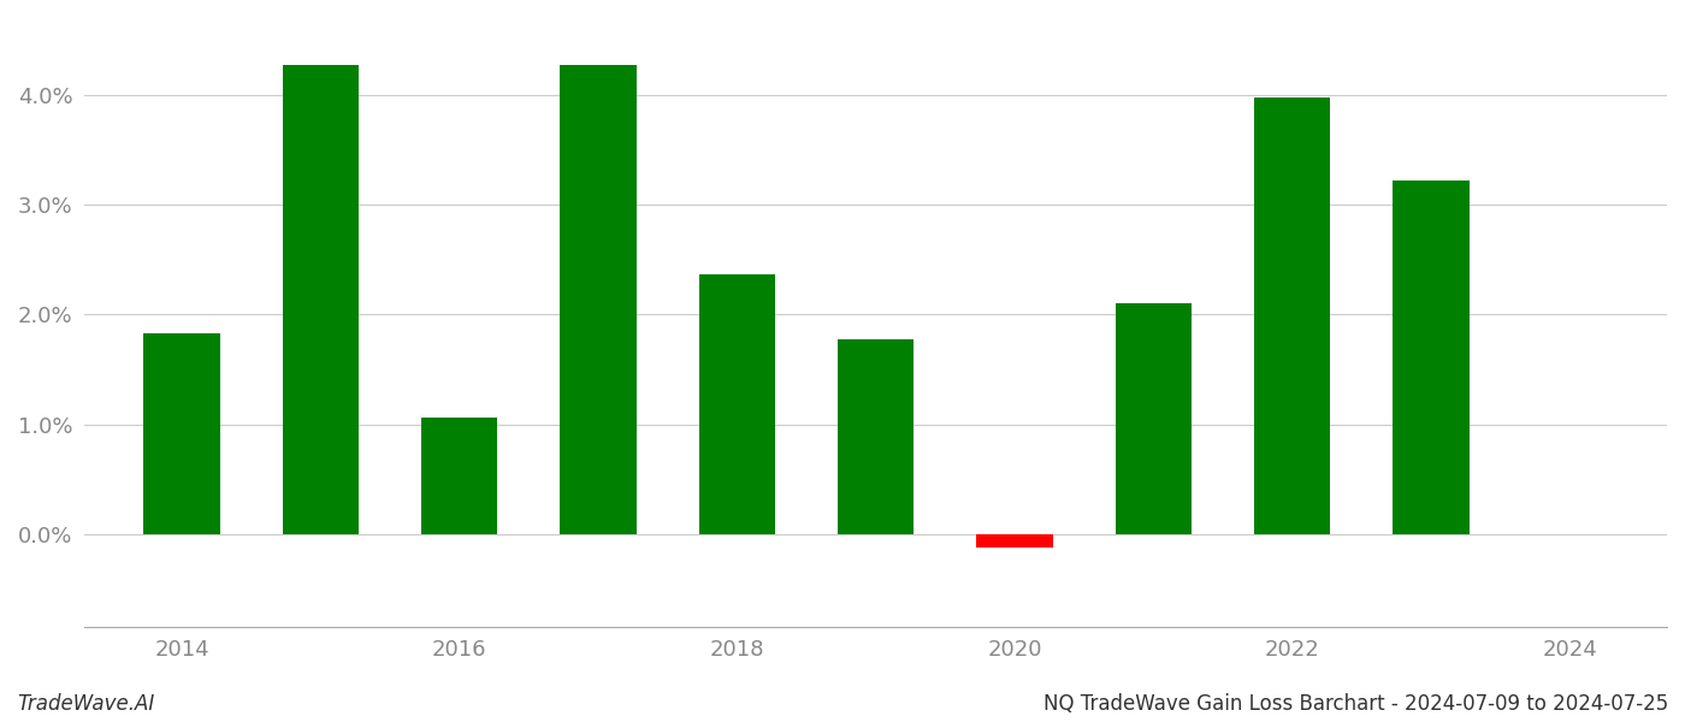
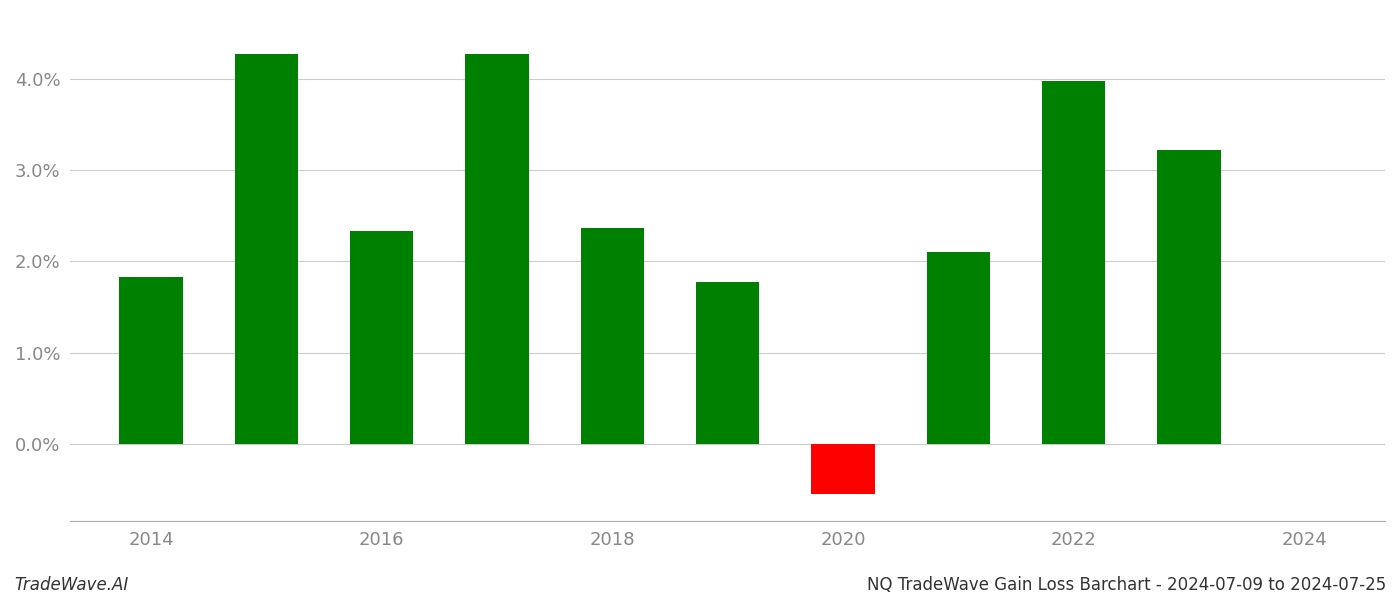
2016: 1.06% -> 2.33%
2020: -0.12% -> -0.55%
